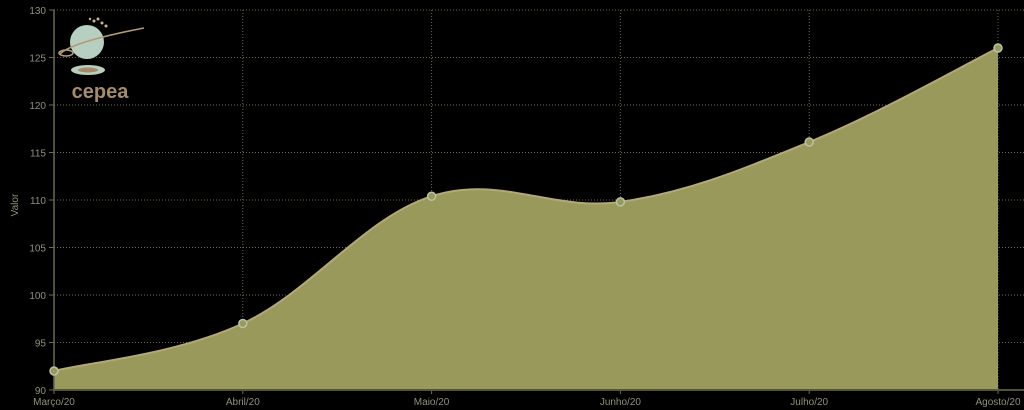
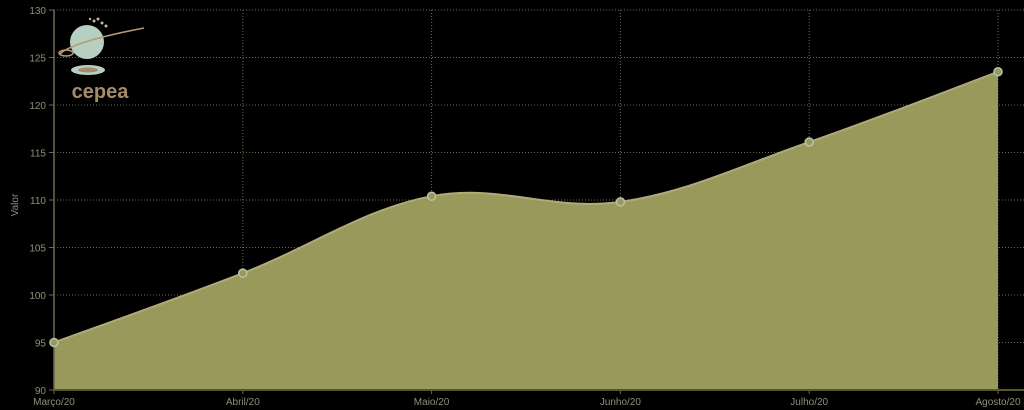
Março/20: 92 -> 95
Abril/20: 97 -> 102
Agosto/20: 126 -> 124
